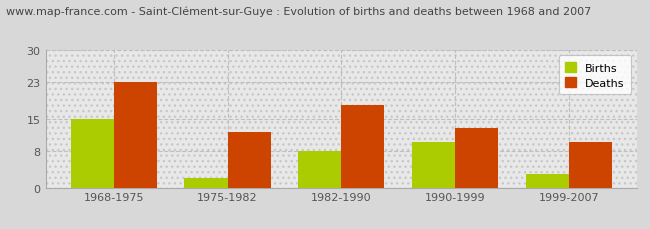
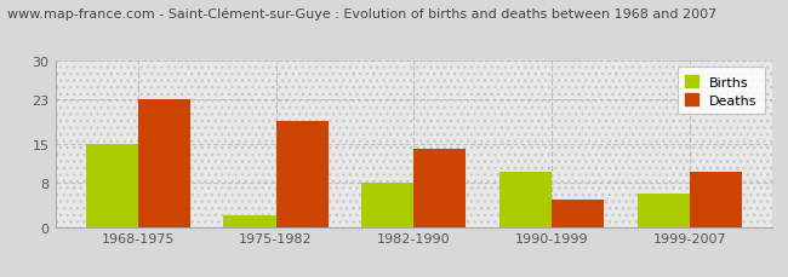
Deaths/1975-1982: 12 -> 19
Deaths/1982-1990: 18 -> 14
Deaths/1990-1999: 13 -> 5
Births/1999-2007: 3 -> 6
